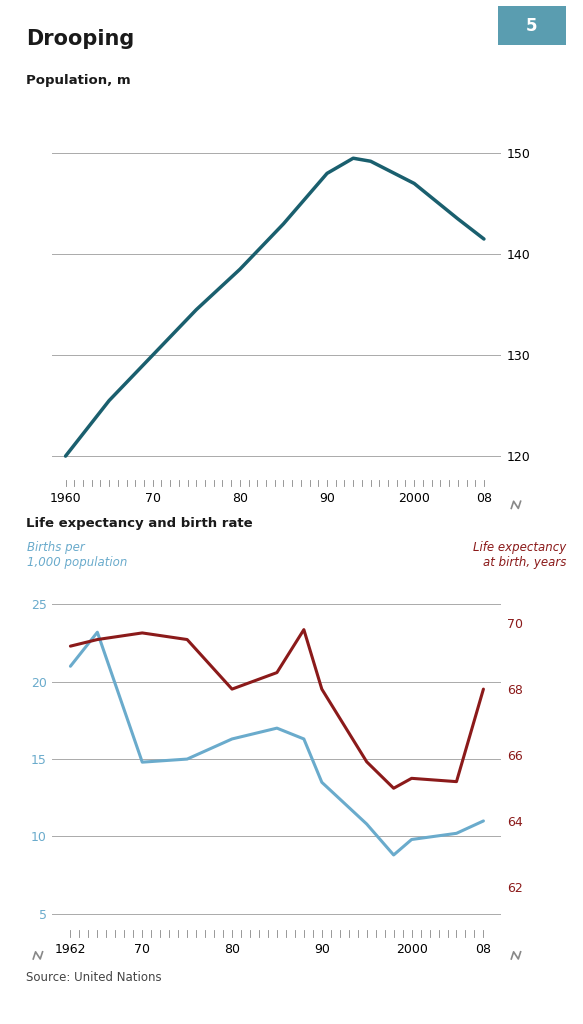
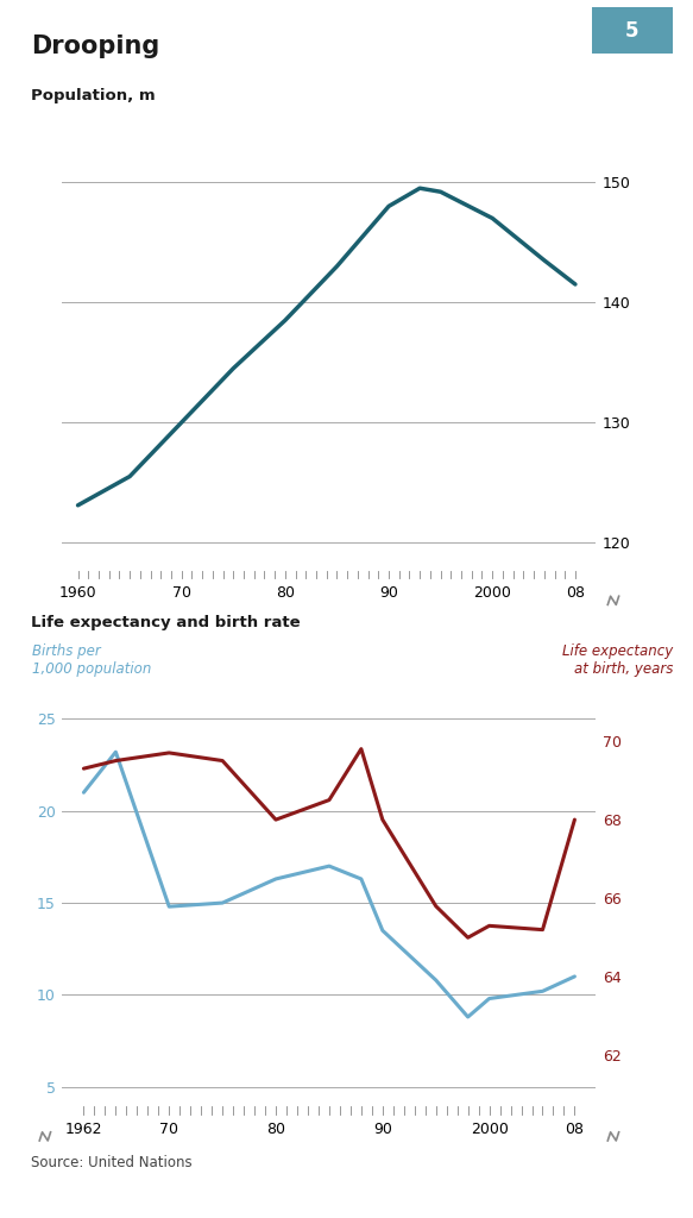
1960: 120.0 -> 123.1
